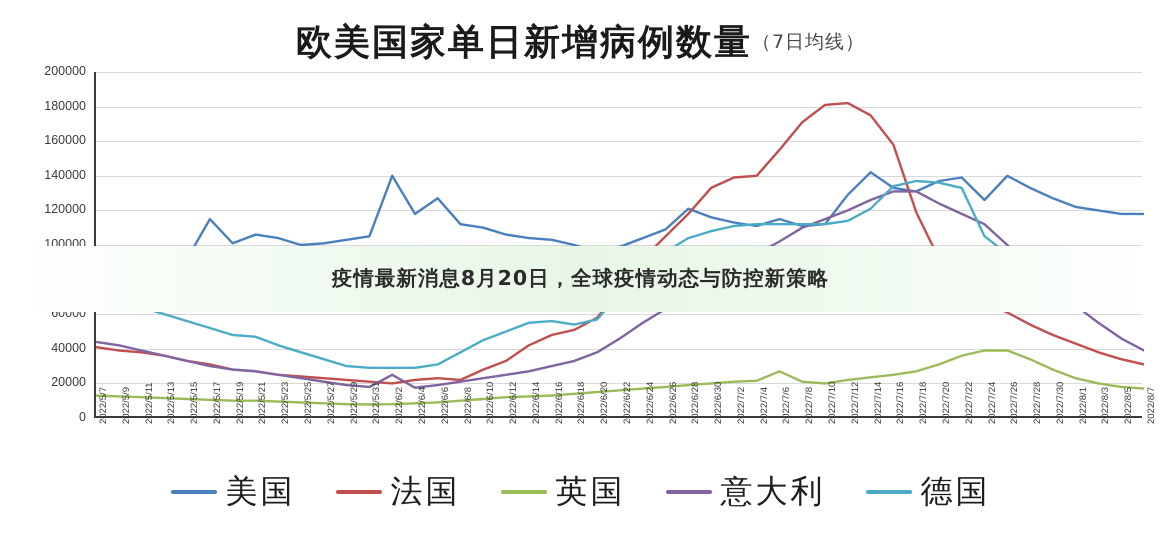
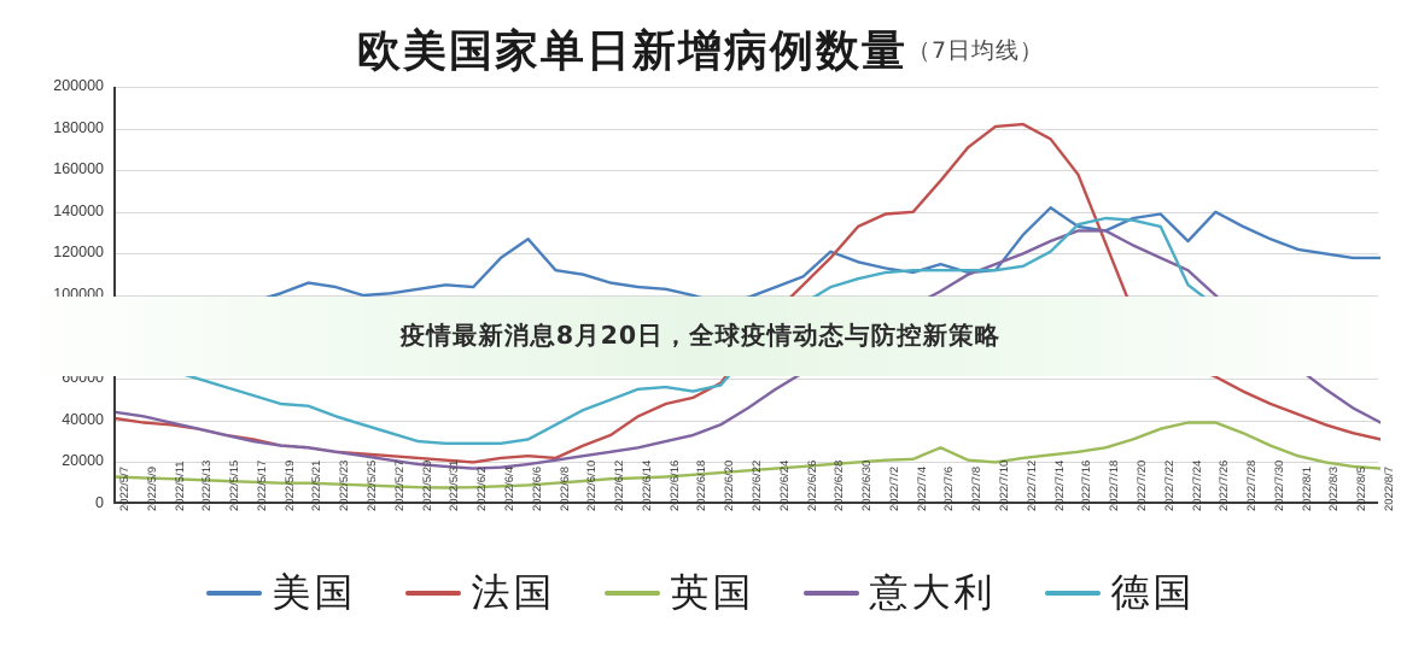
美国/2022/5/17: 115000 -> 97000
美国/2022/6/2: 140000 -> 104000
意大利/2022/6/2: 25000 -> 17000
法国/2022/7/18: 119000 -> 125000
